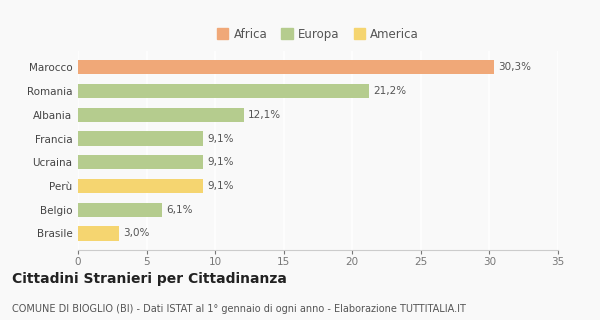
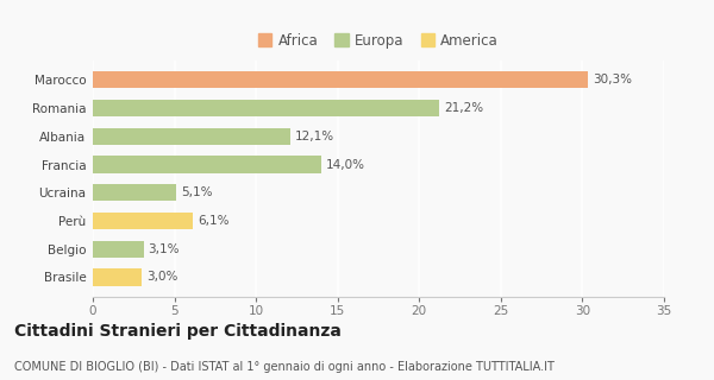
Francia: 9,1% -> 14,0%
Ucraina: 9,1% -> 5,1%
Perù: 9,1% -> 6,1%
Belgio: 6,1% -> 3,1%
